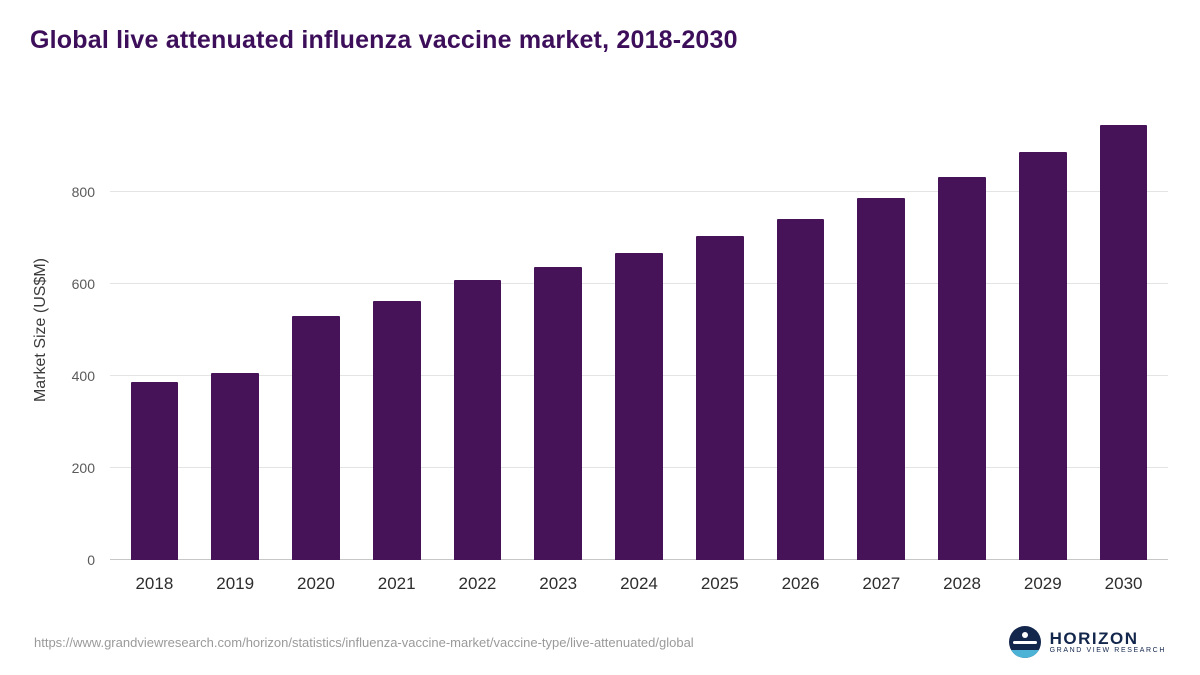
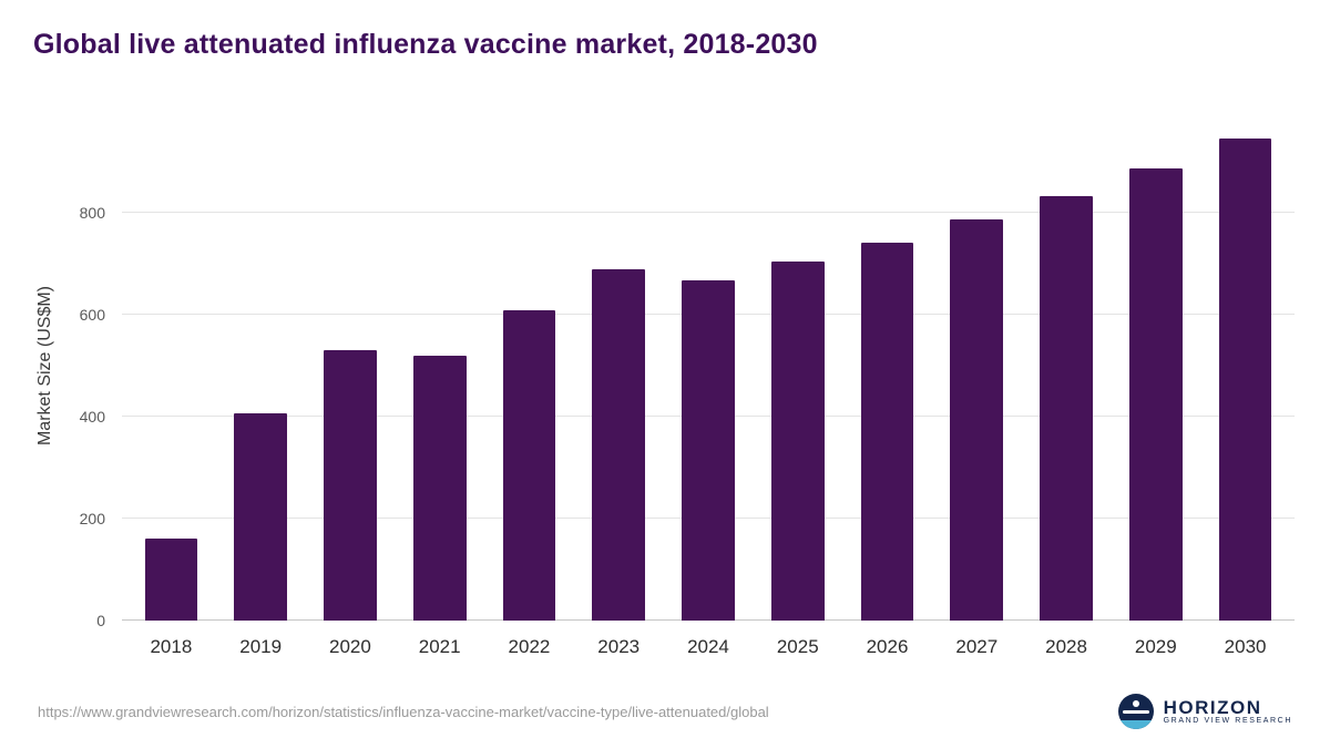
2018: 390 -> 160
2021: 560 -> 520
2023: 640 -> 690
